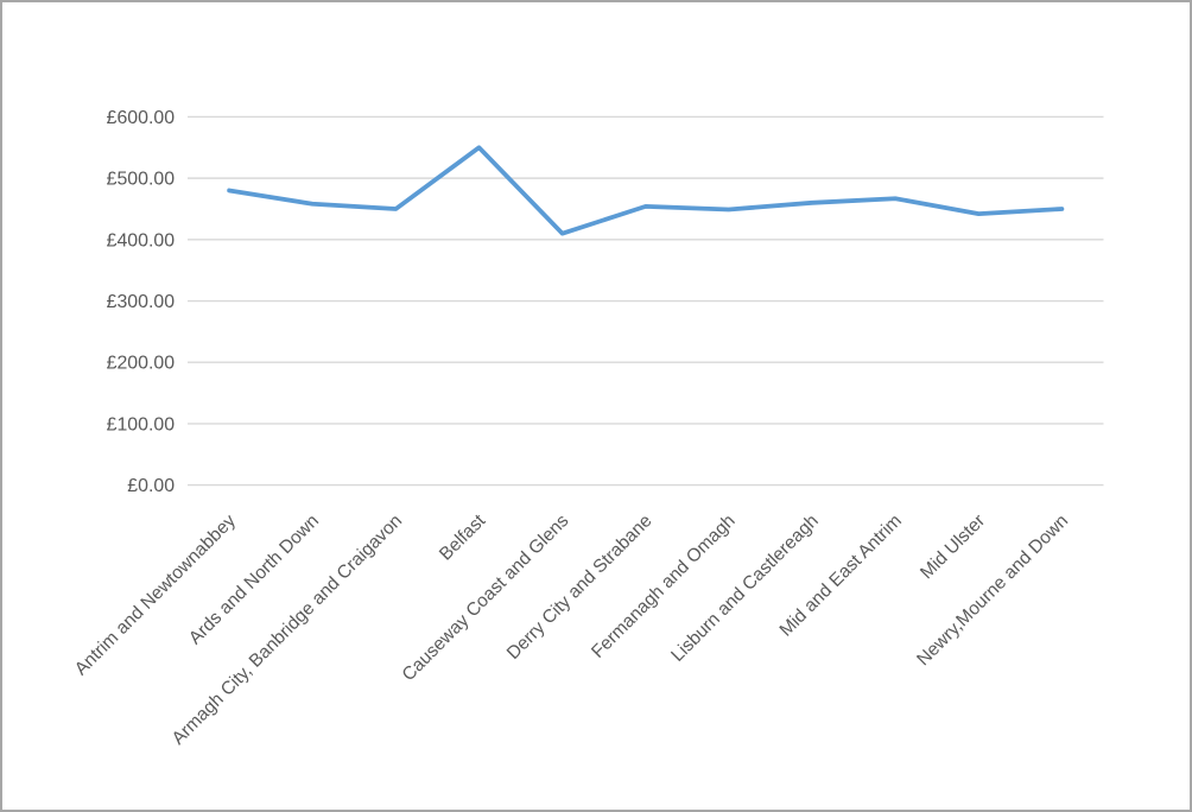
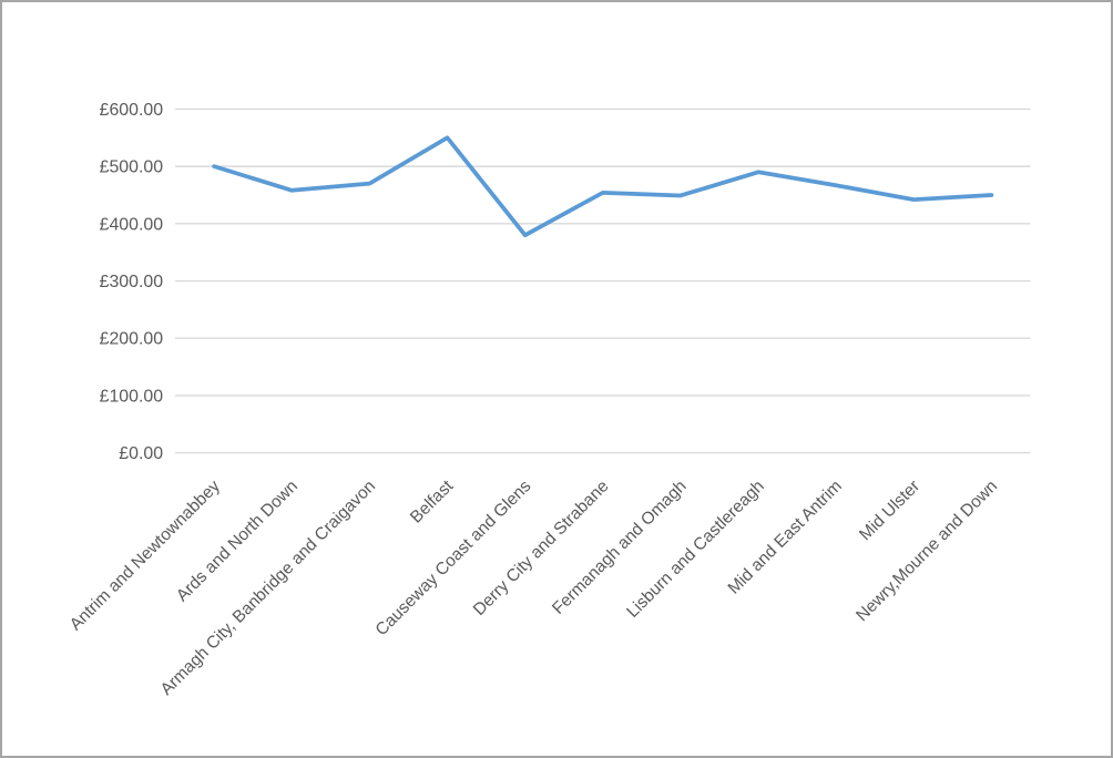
Antrim and Newtownabbey: £480 -> £500
Armagh City, Banbridge and Craigavon: £450 -> £470
Causeway Coast and Glens: £410 -> £380
Lisburn and Castlereagh: £460 -> £490
